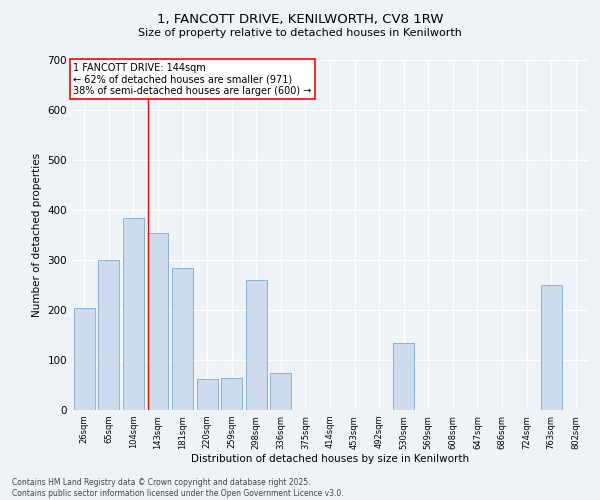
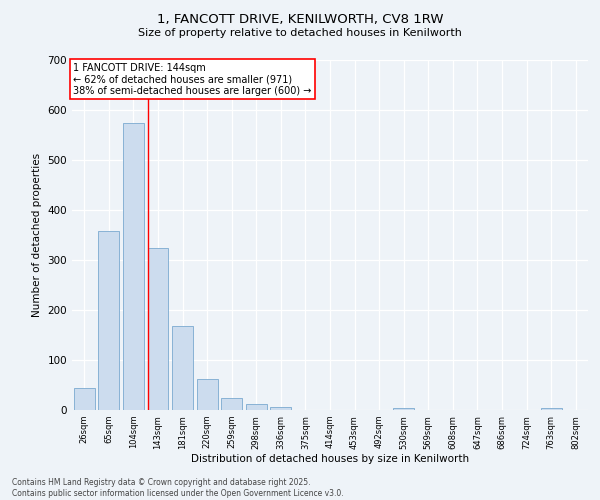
26sqm: 205 -> 45
65sqm: 300 -> 358
104sqm: 385 -> 575
143sqm: 355 -> 325
181sqm: 285 -> 168
259sqm: 65 -> 24
298sqm: 260 -> 12
336sqm: 75 -> 6
530sqm: 135 -> 5
763sqm: 250 -> 5
